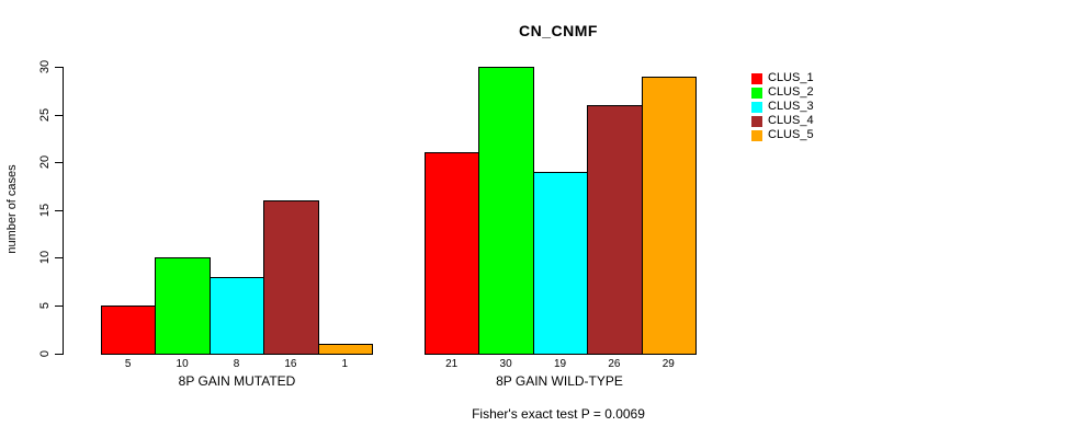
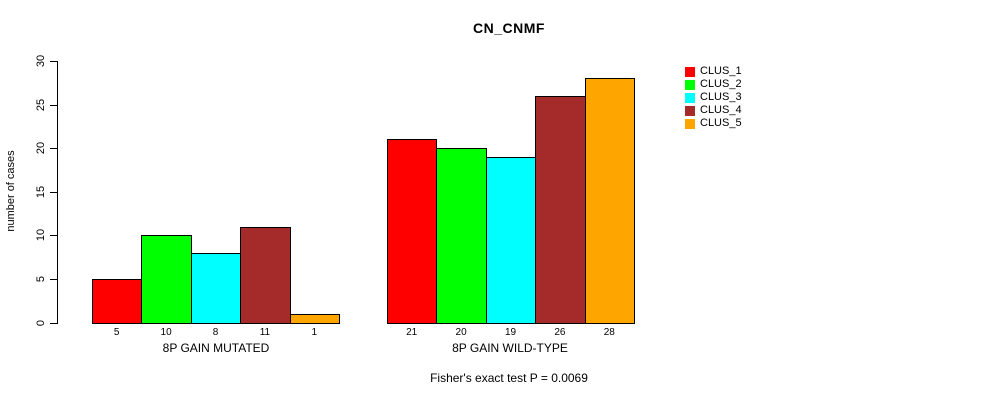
CLUS_4/8P GAIN MUTATED: 16 -> 11
CLUS_2/8P GAIN WILD-TYPE: 30 -> 20
CLUS_5/8P GAIN WILD-TYPE: 29 -> 28
